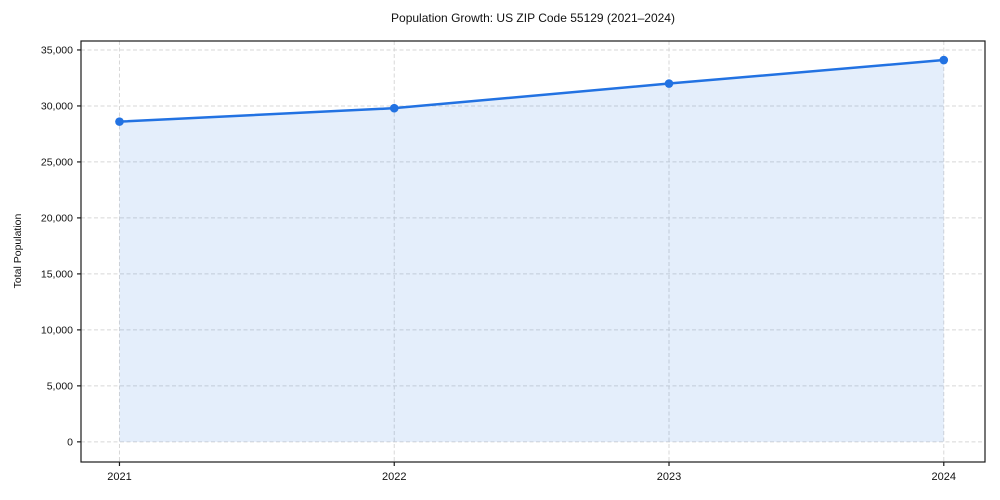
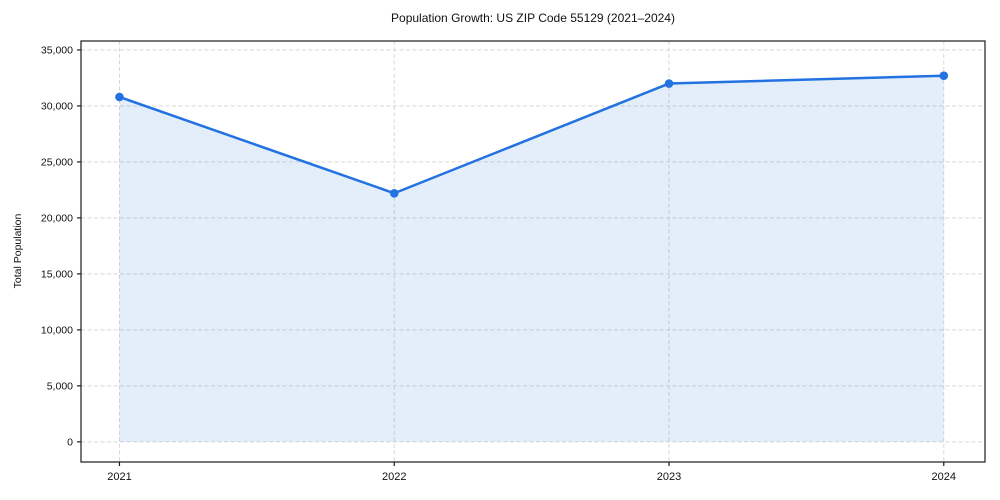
2021: 28600 -> 30800
2022: 29800 -> 22200
2024: 34100 -> 32700
